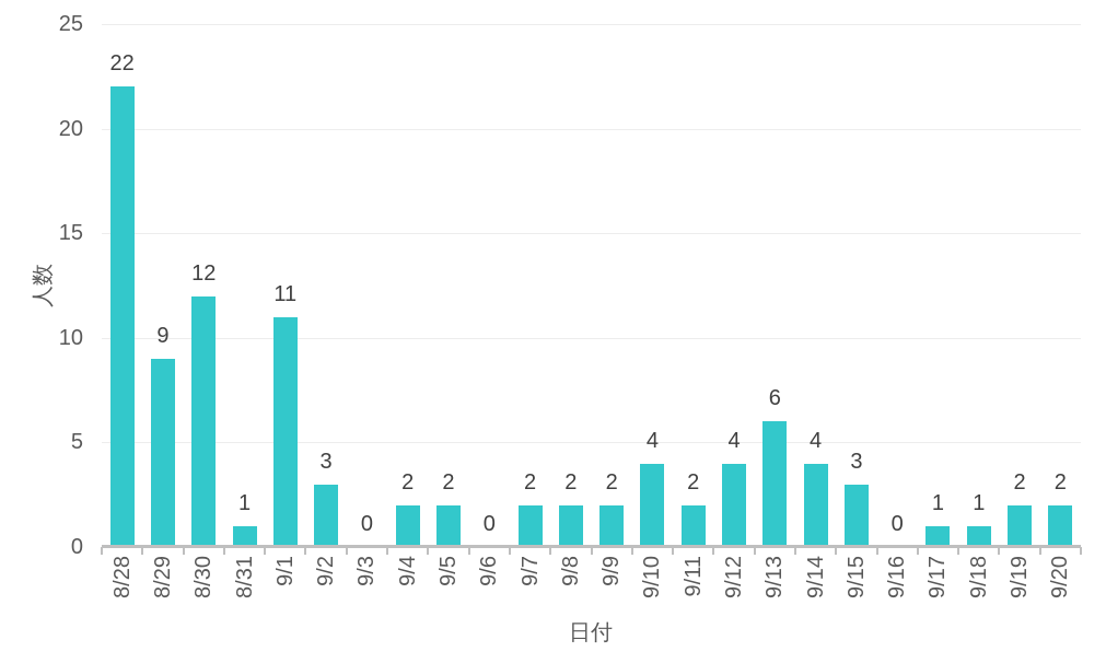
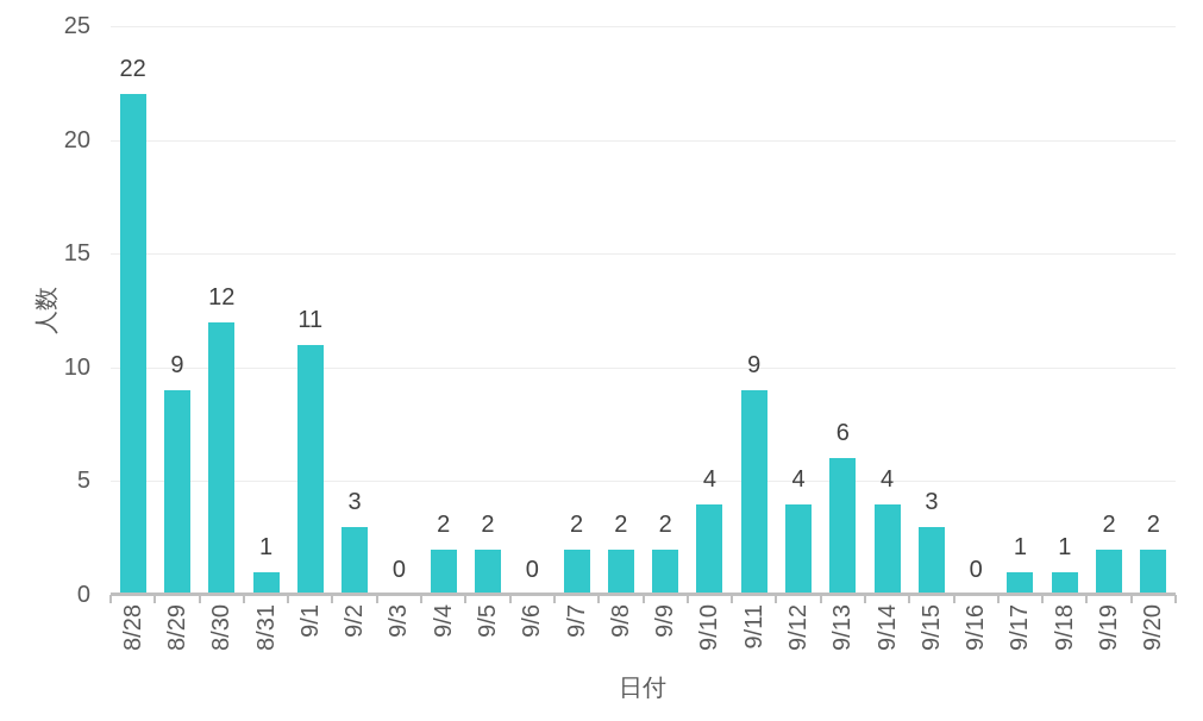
9/11: 2 -> 9
